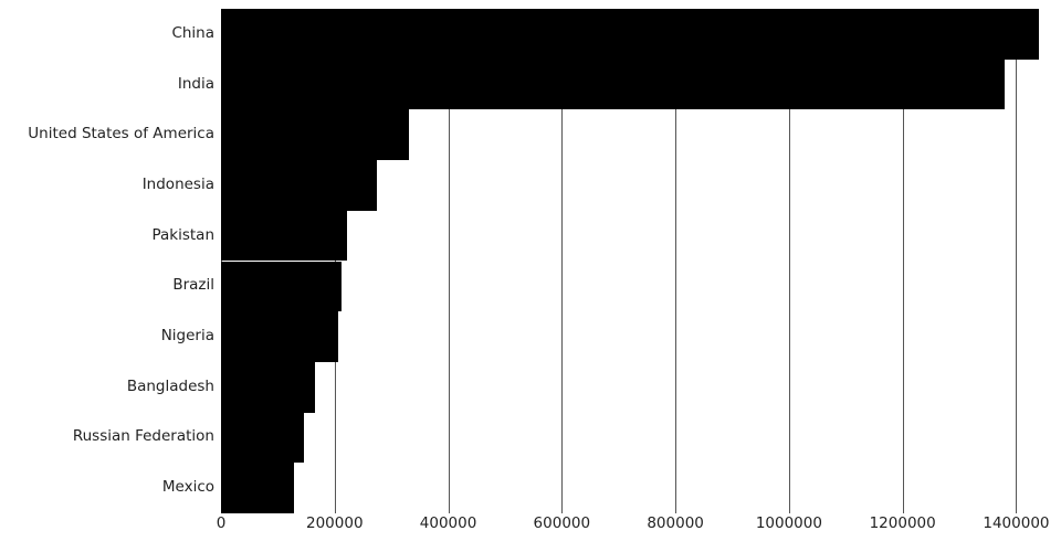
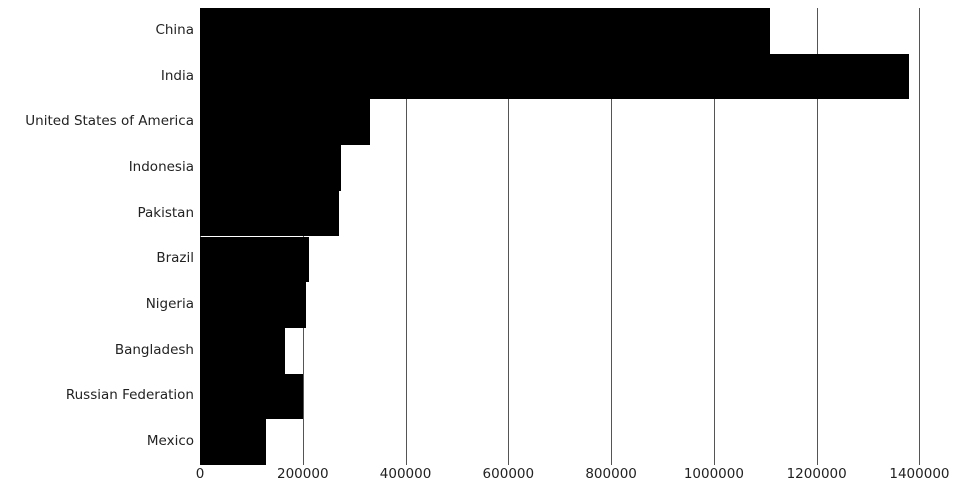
China: 1440000 -> 1110000
Pakistan: 220000 -> 270000
Russian Federation: 150000 -> 200000
